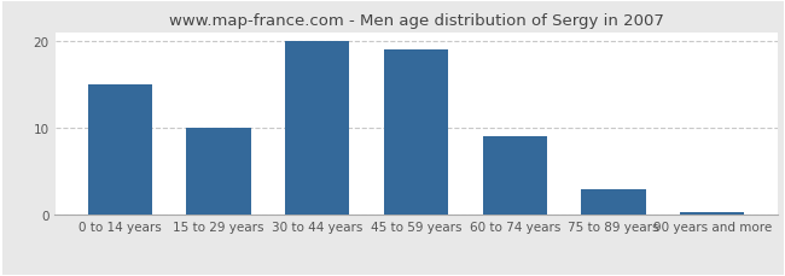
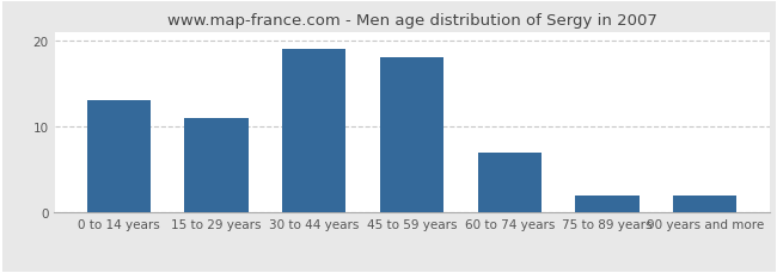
0 to 14 years: 15.0 -> 13.0
15 to 29 years: 10.0 -> 11.0
30 to 44 years: 20.0 -> 19.0
45 to 59 years: 19.0 -> 18.0
60 to 74 years: 9.0 -> 7.0
75 to 89 years: 3.0 -> 2.0
90 years and more: 0.3 -> 2.0
